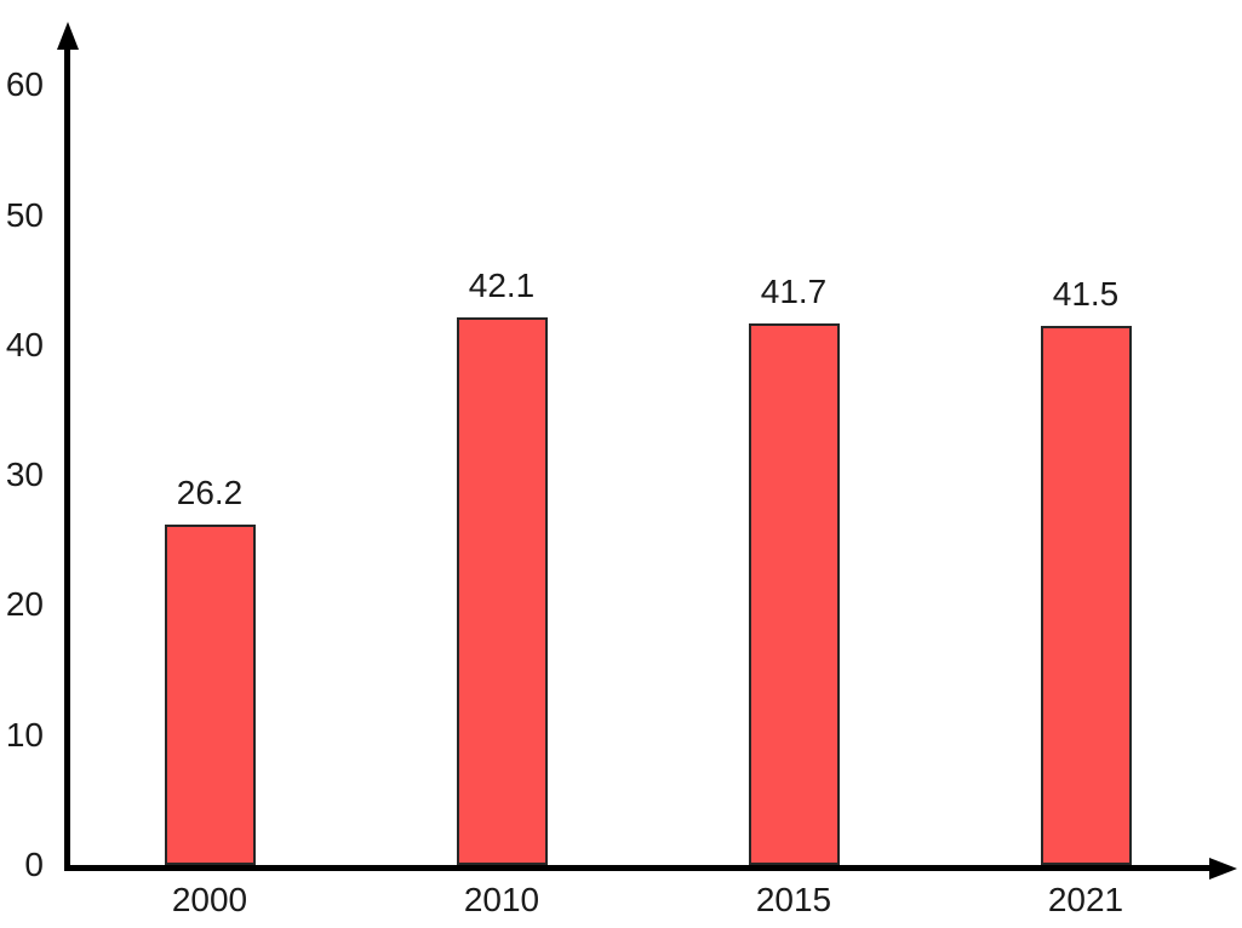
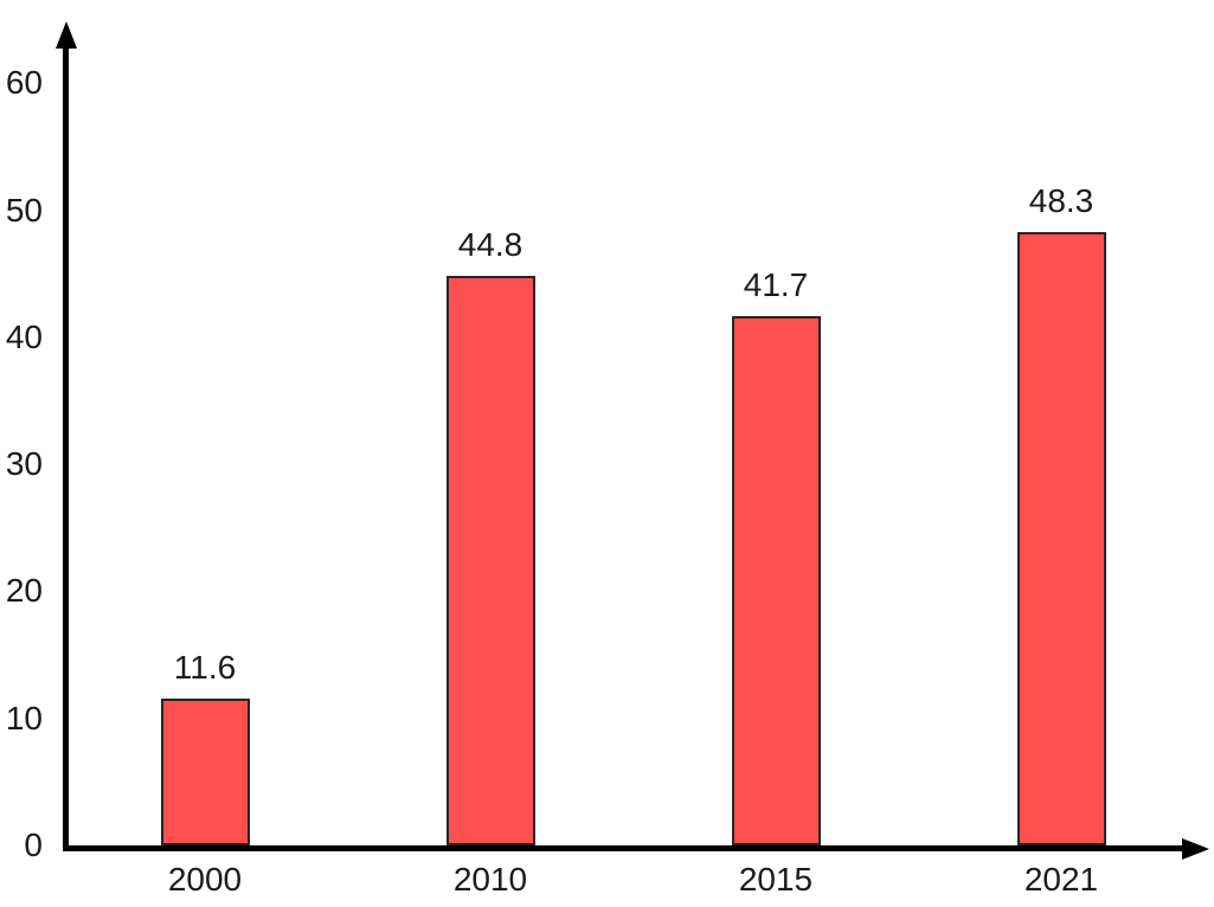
2000: 26.2 -> 11.6
2010: 42.1 -> 44.8
2021: 41.5 -> 48.3
